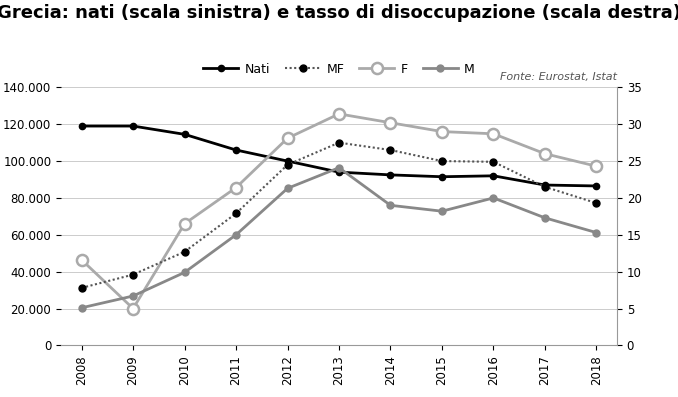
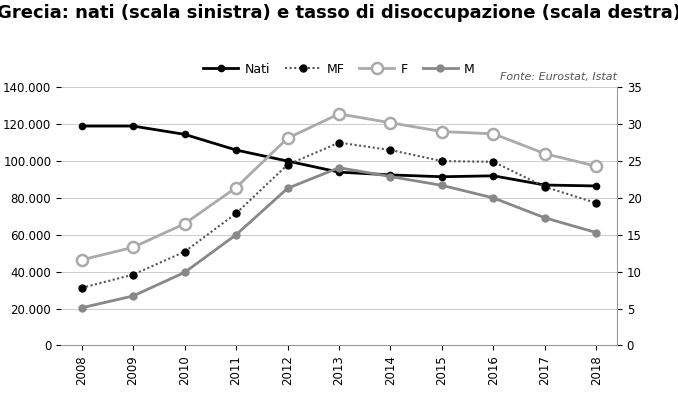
F/2009: 5.0 -> 13.3
M/2014: 19.0 -> 22.9
M/2015: 18.2 -> 21.7
